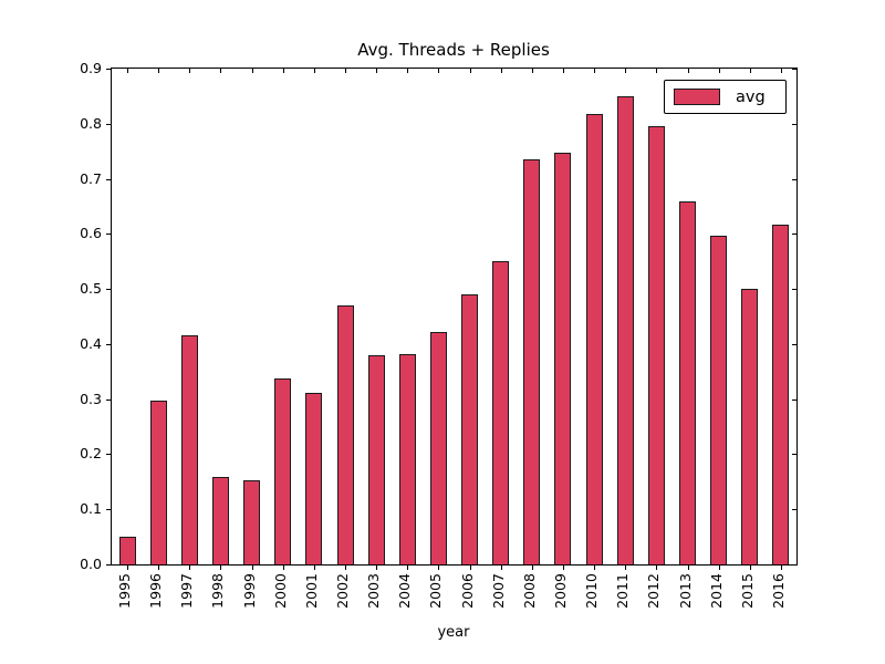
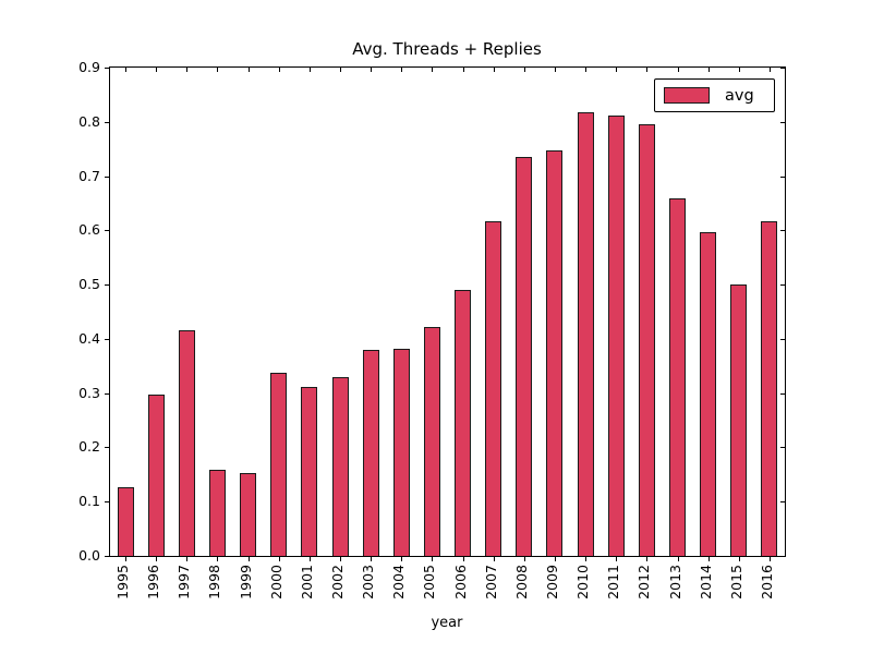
1995: 0.05 -> 0.13
2002: 0.47 -> 0.33
2007: 0.55 -> 0.62
2011: 0.85 -> 0.81
